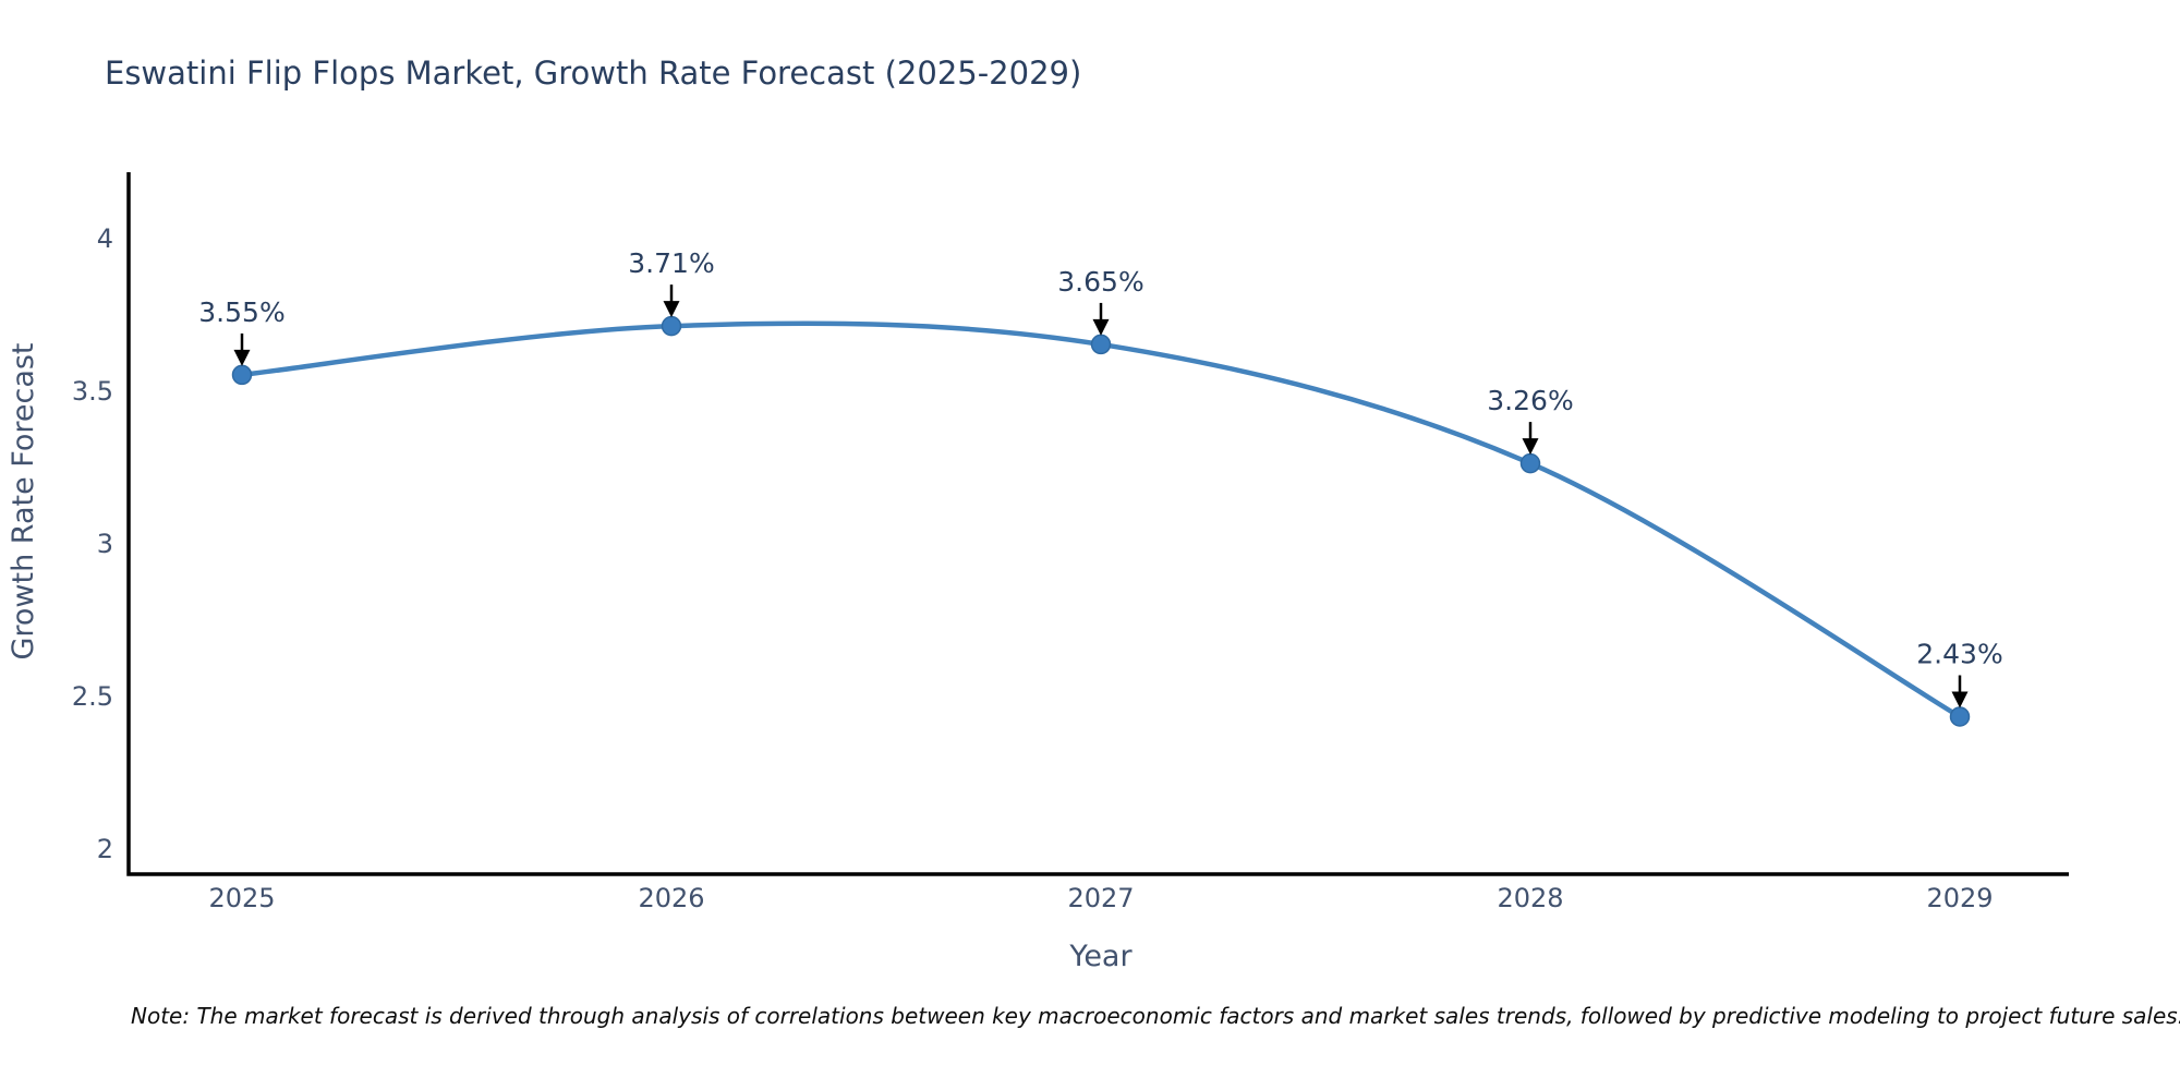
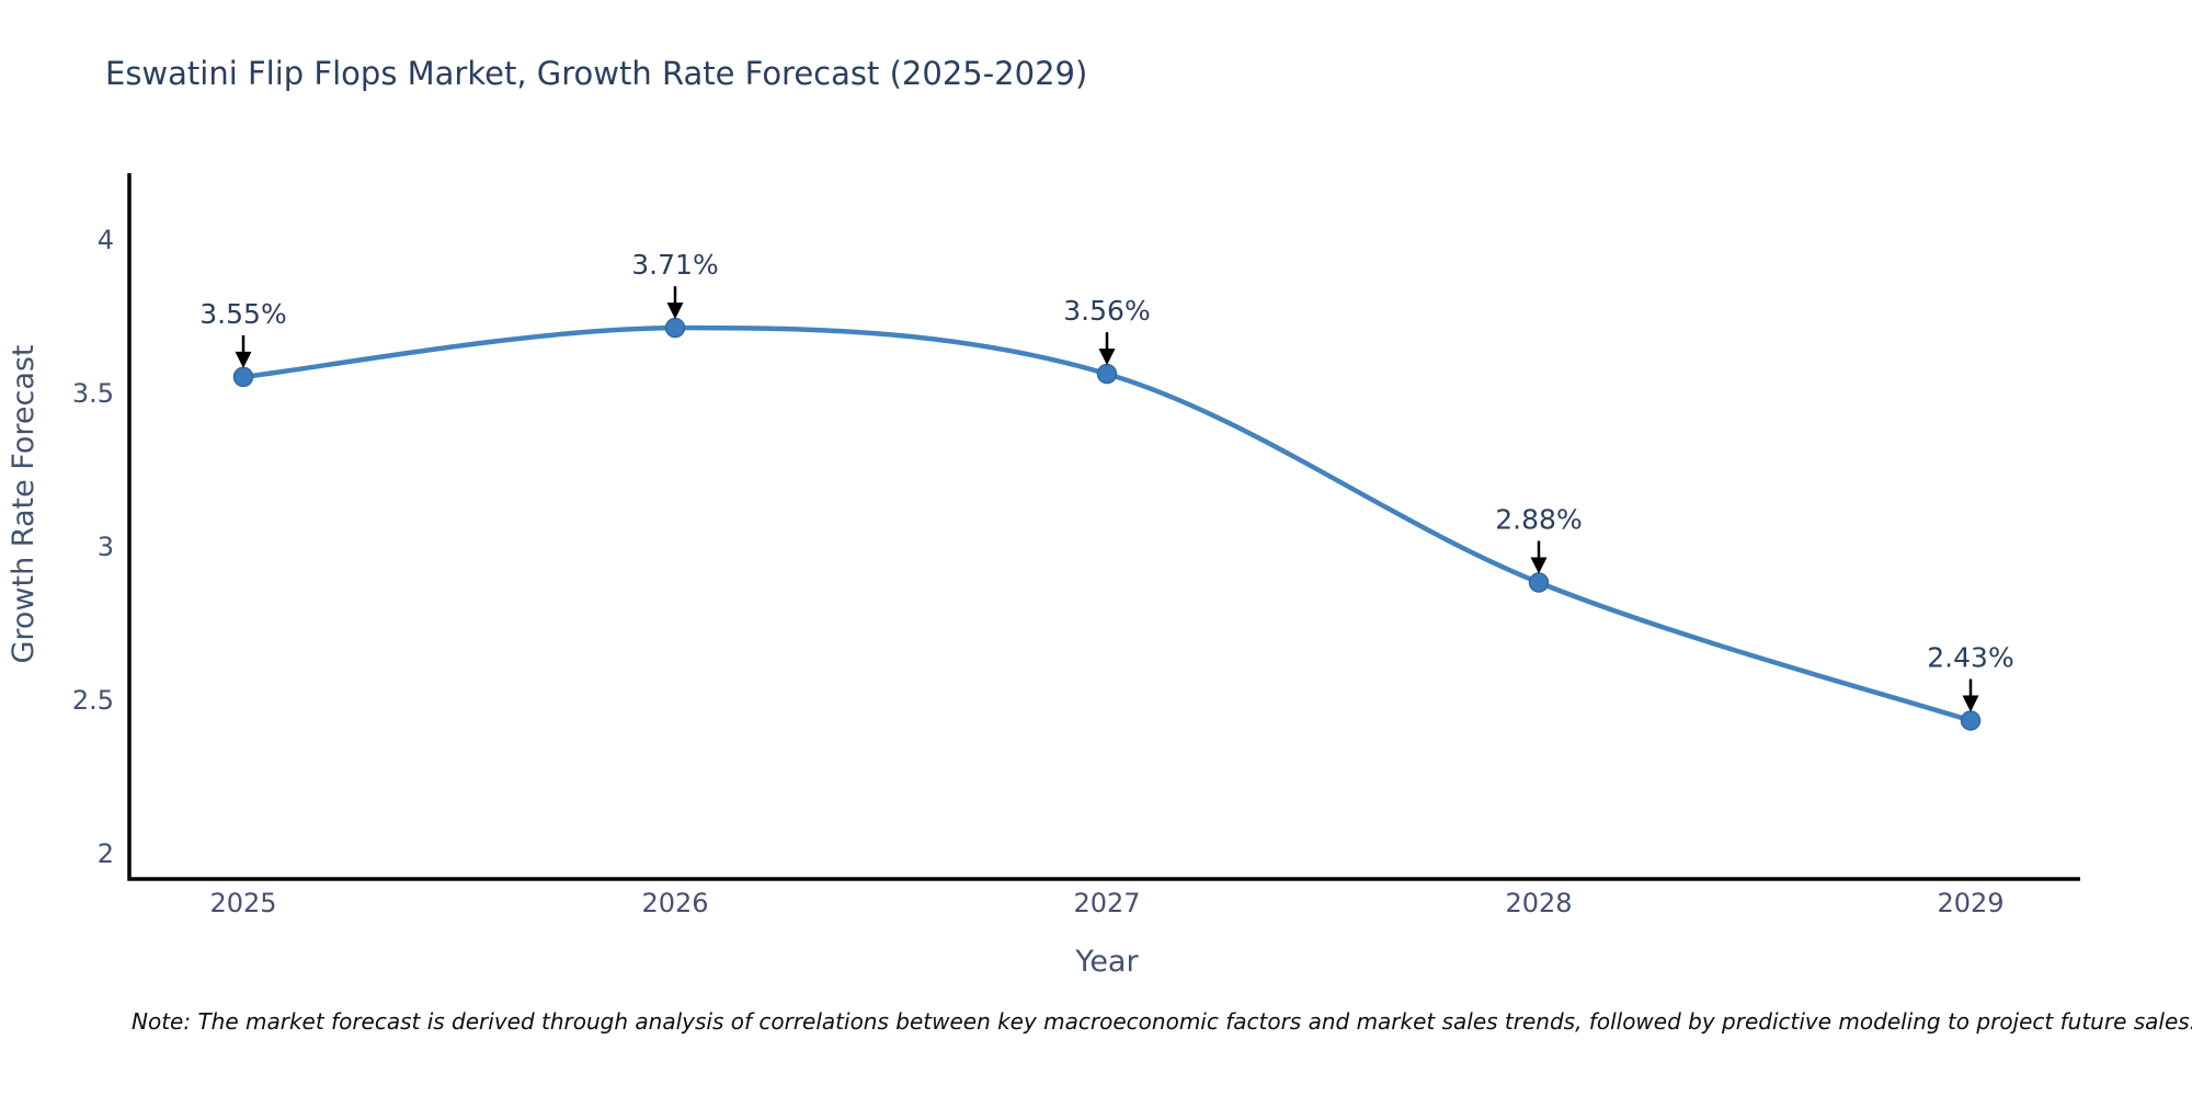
2027: 3.65% -> 3.56%
2028: 3.26% -> 2.88%
